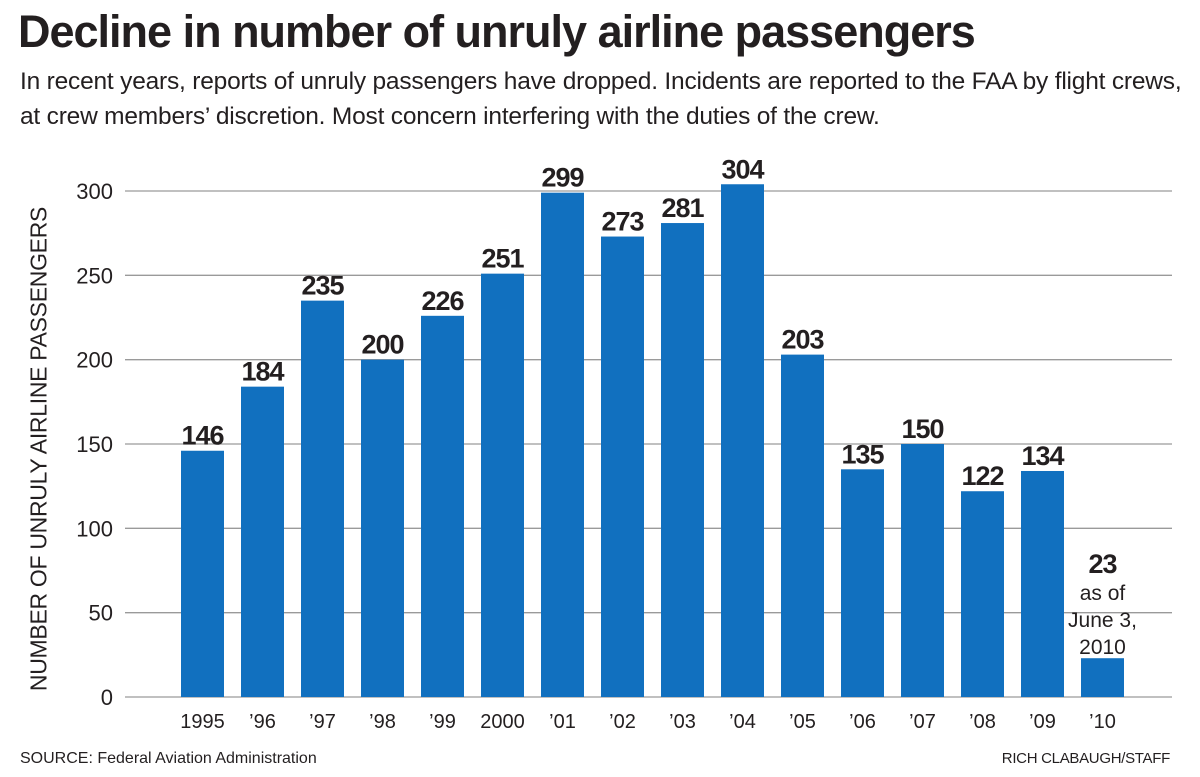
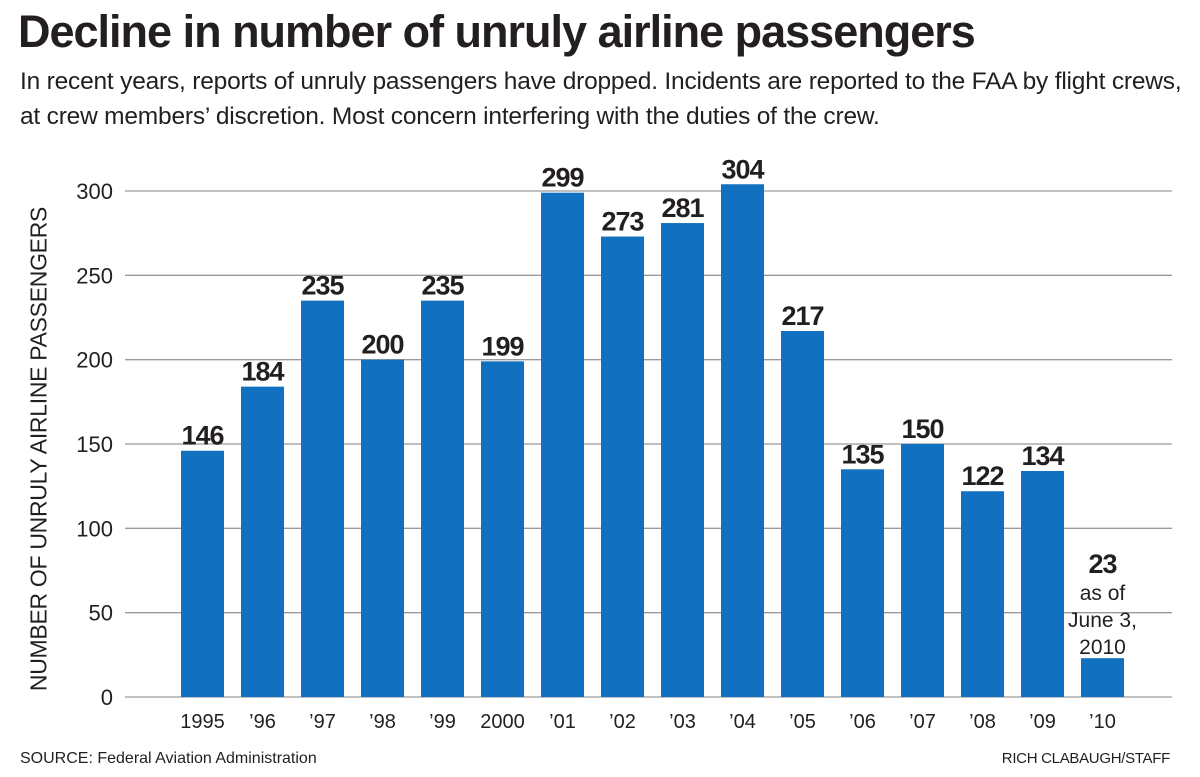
’99: 226 -> 235
2000: 251 -> 199
’05: 203 -> 217
